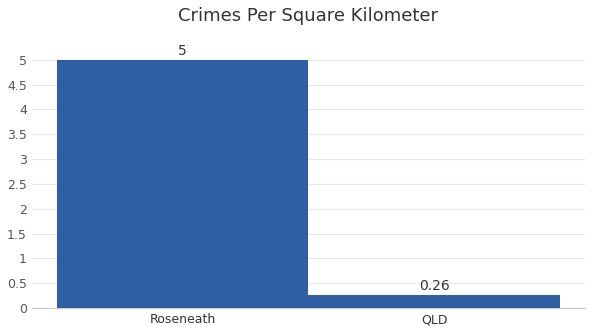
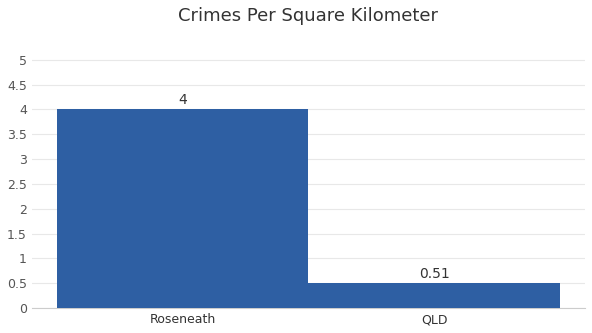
Roseneath: 5 -> 4
QLD: 0.26 -> 0.51
